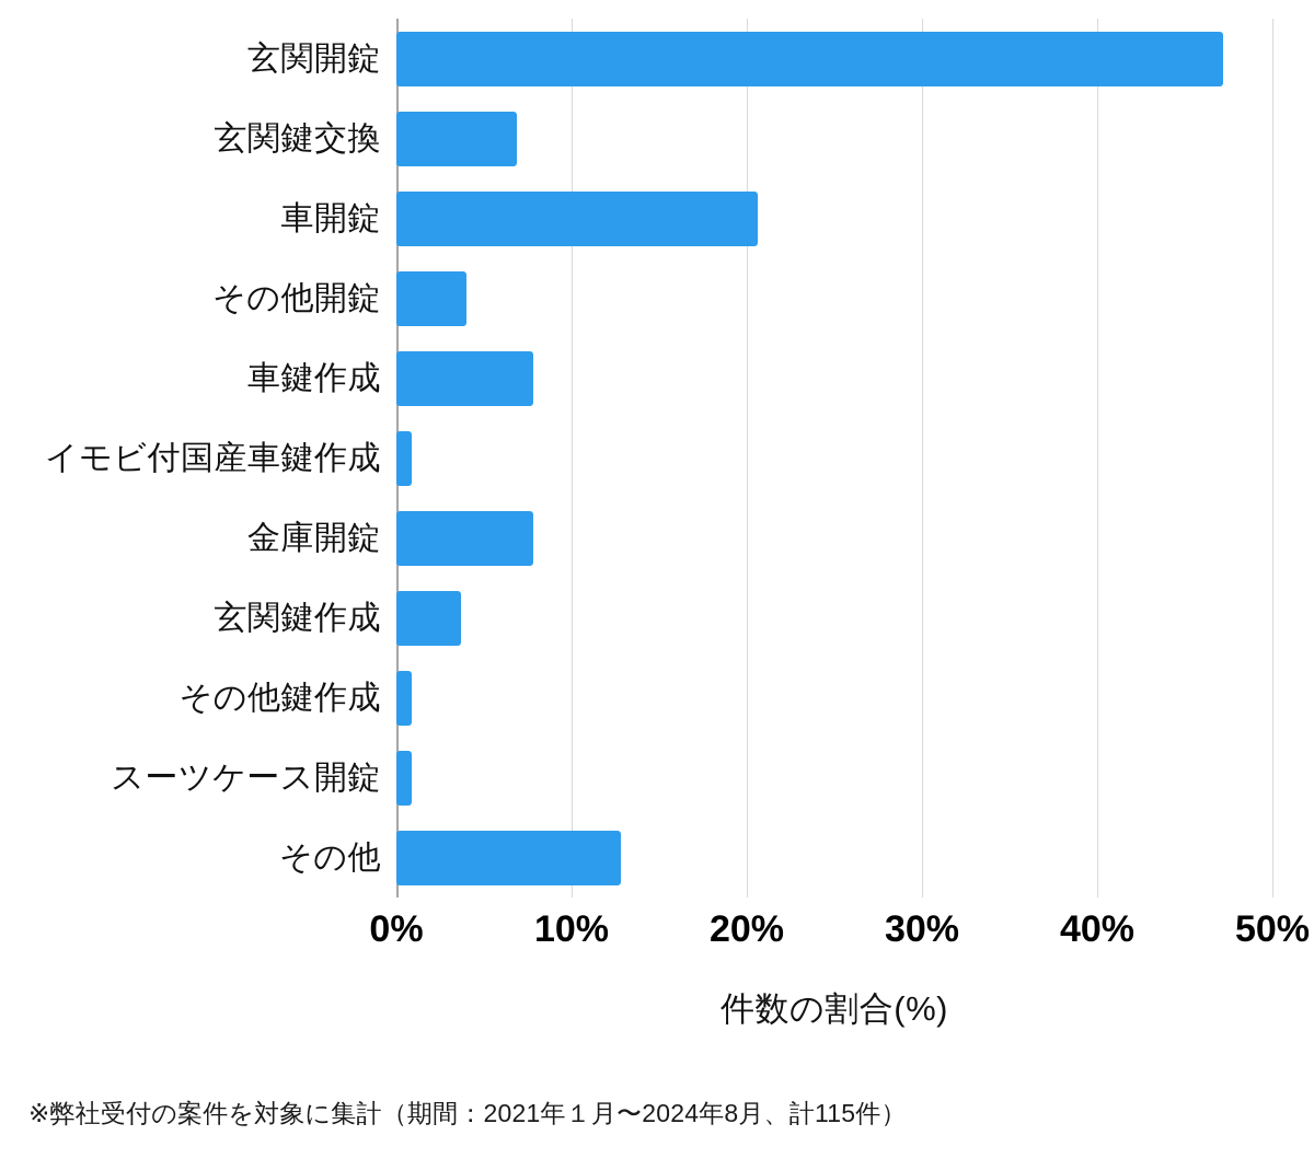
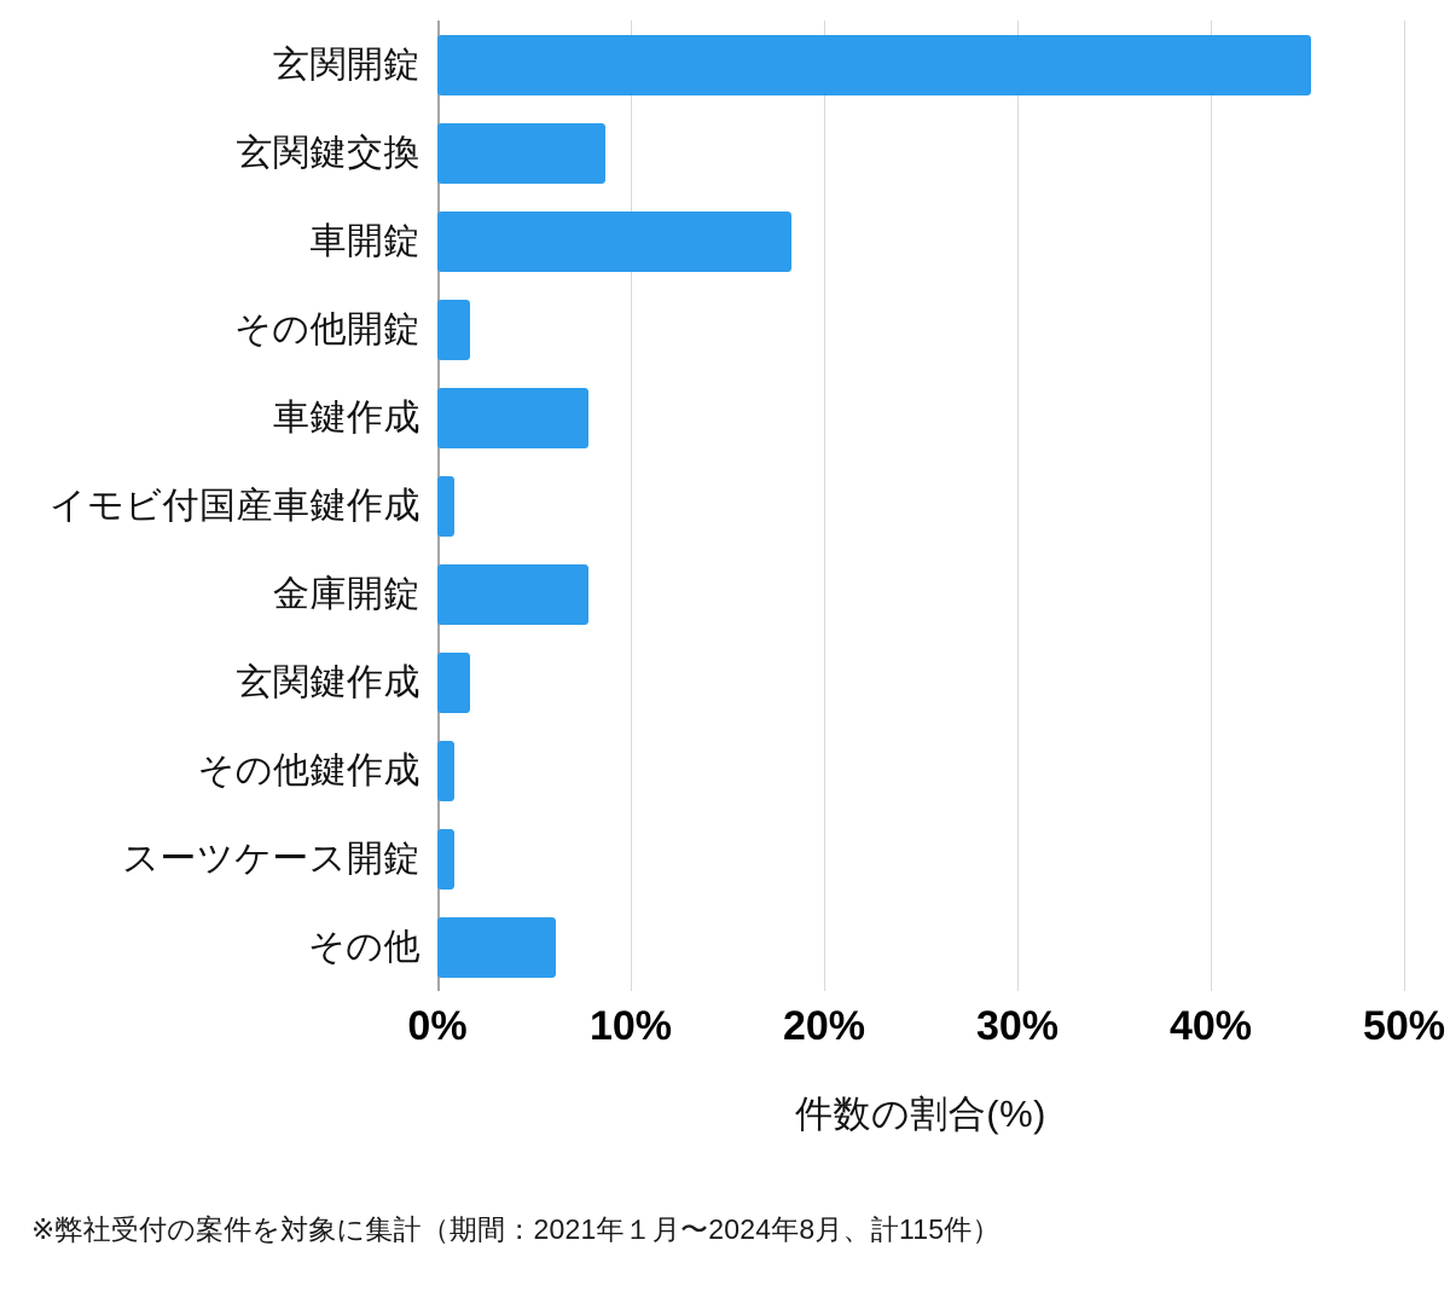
玄関開錠: 47.2% -> 45.2%
玄関鍵交換: 6.9% -> 8.7%
車開錠: 20.6% -> 18.3%
その他開錠: 4.0% -> 1.7%
玄関鍵作成: 3.7% -> 1.7%
その他: 12.8% -> 6.1%
